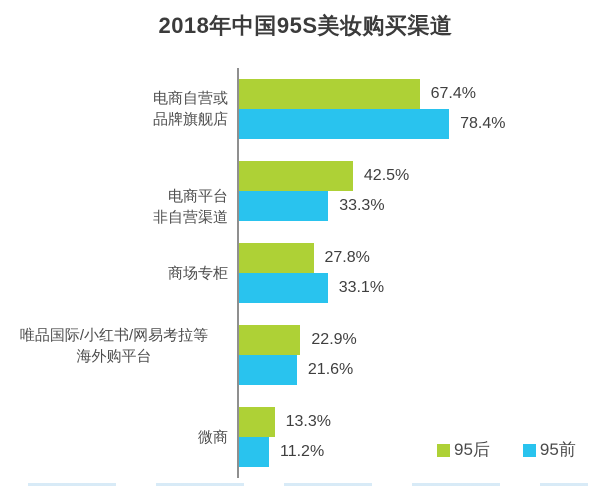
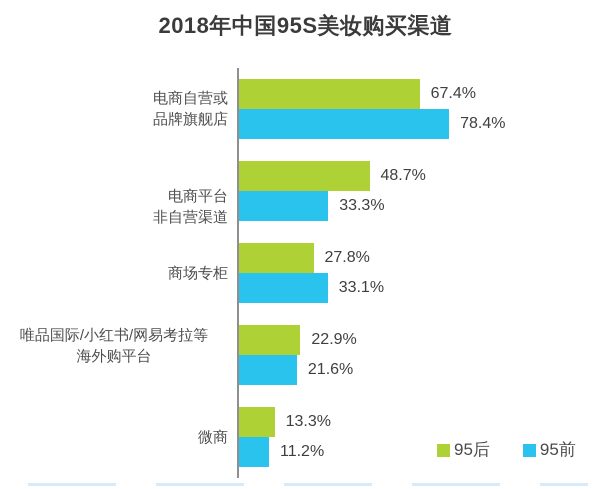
95后/电商平台 非自营渠道: 42.5% -> 48.7%
